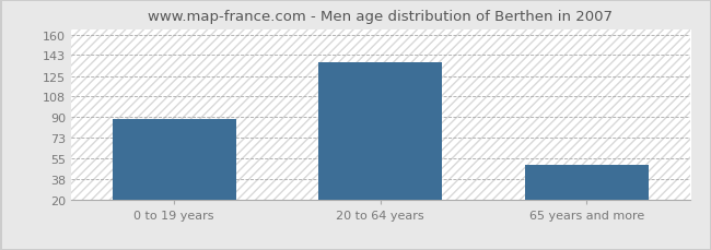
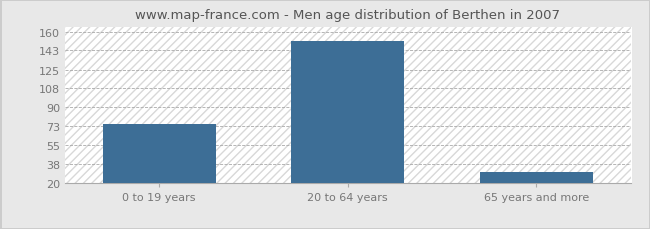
0 to 19 years: 89 -> 75
20 to 64 years: 137 -> 152
65 years and more: 50 -> 30
